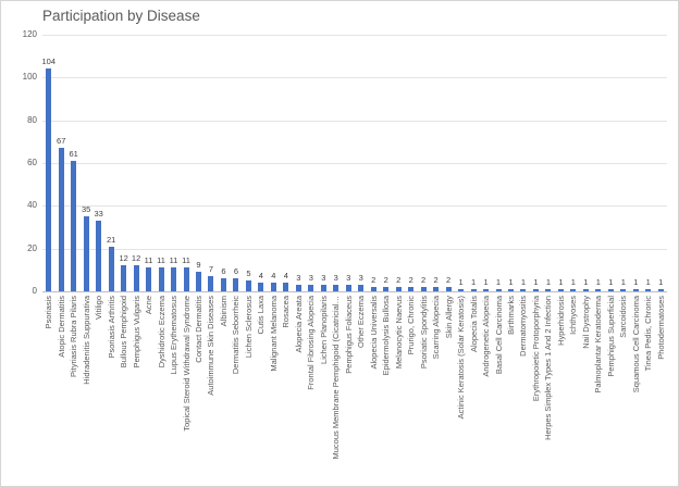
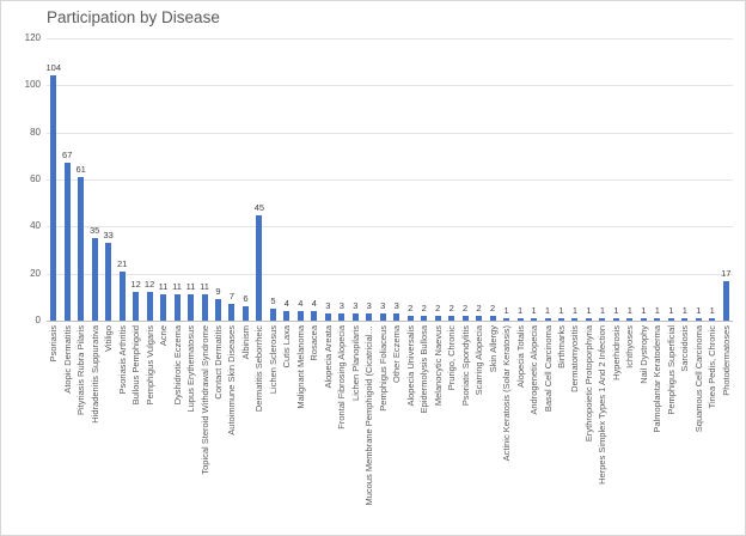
Dermatitis Seborrheic: 6 -> 45
Photodermatoses: 1 -> 17
